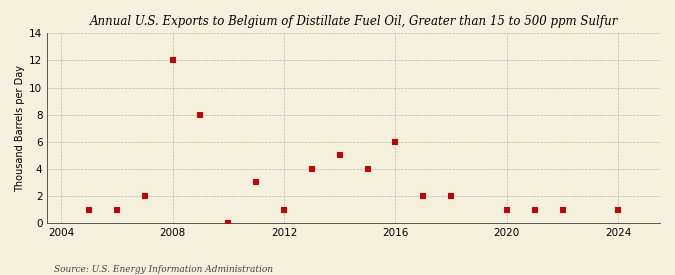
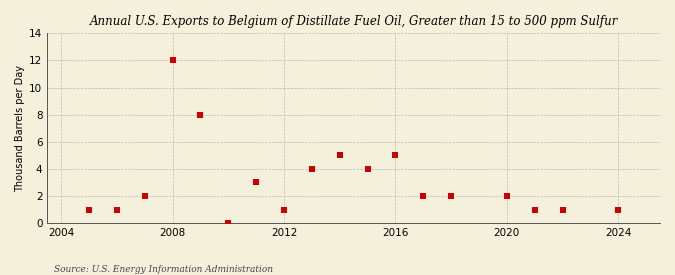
2016: 6 -> 5
2020: 1 -> 2
